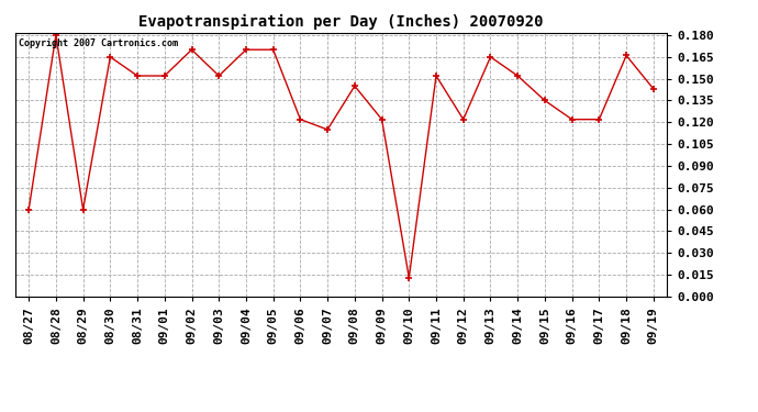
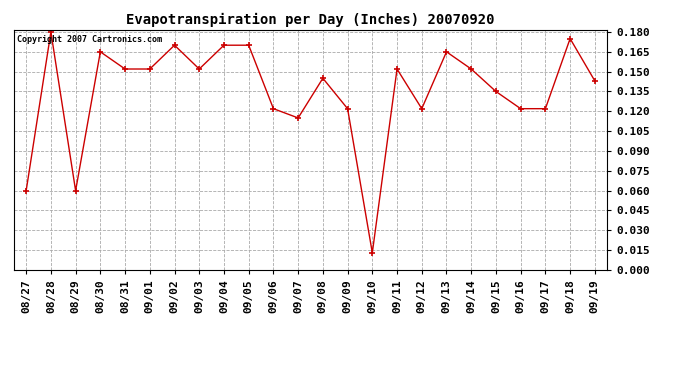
09/18: 0.166 -> 0.175
